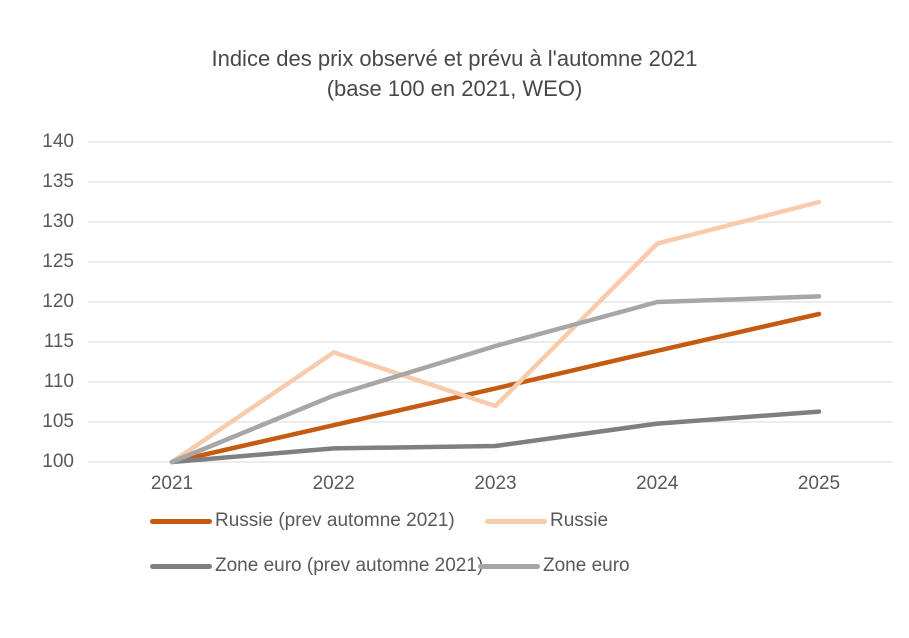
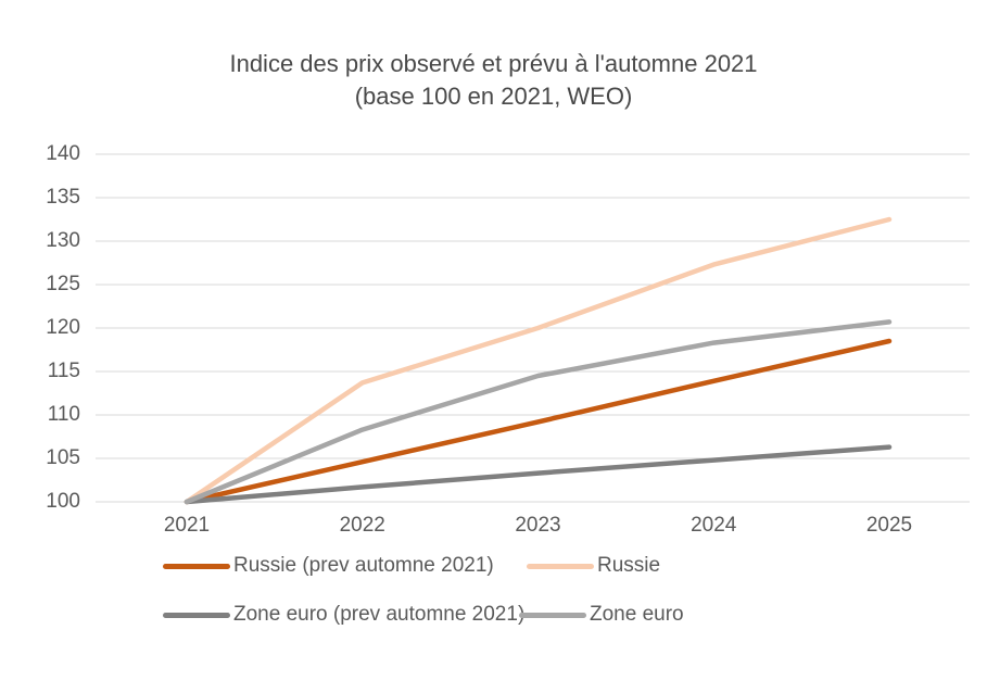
Russie/2023: 107 -> 120
Zone euro (prev automne 2021)/2023: 102 -> 103
Zone euro/2024: 120 -> 118
